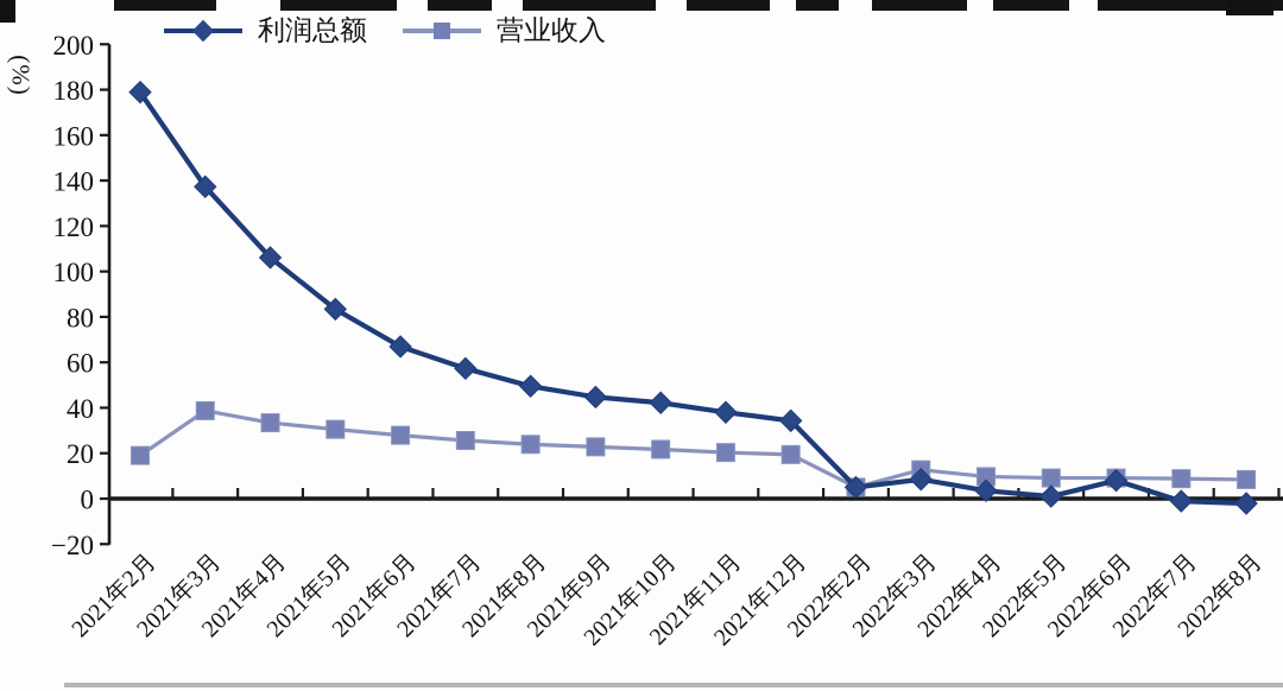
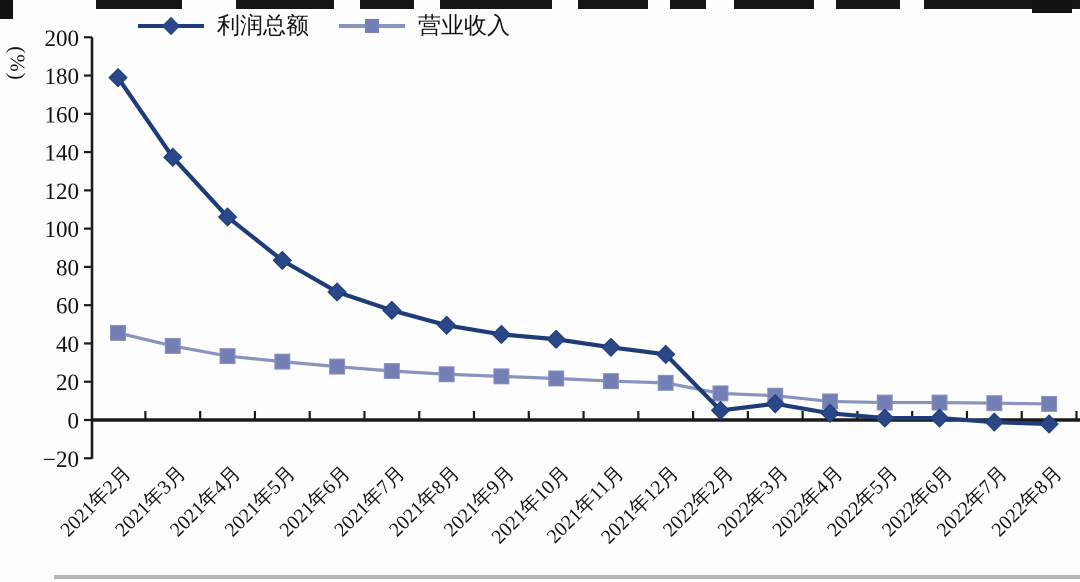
营业收入/2021年2月: 19 -> 46
营业收入/2022年2月: 5 -> 14
利润总额/2022年6月: 8 -> 1
